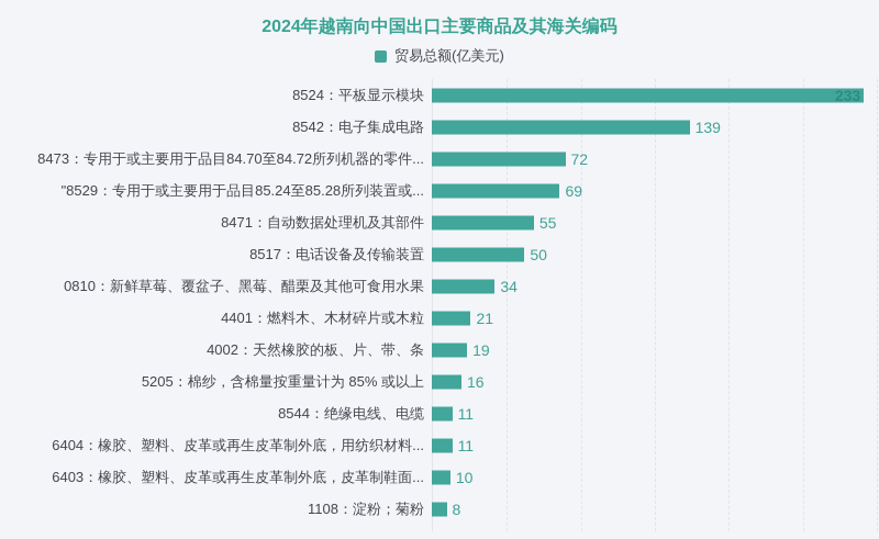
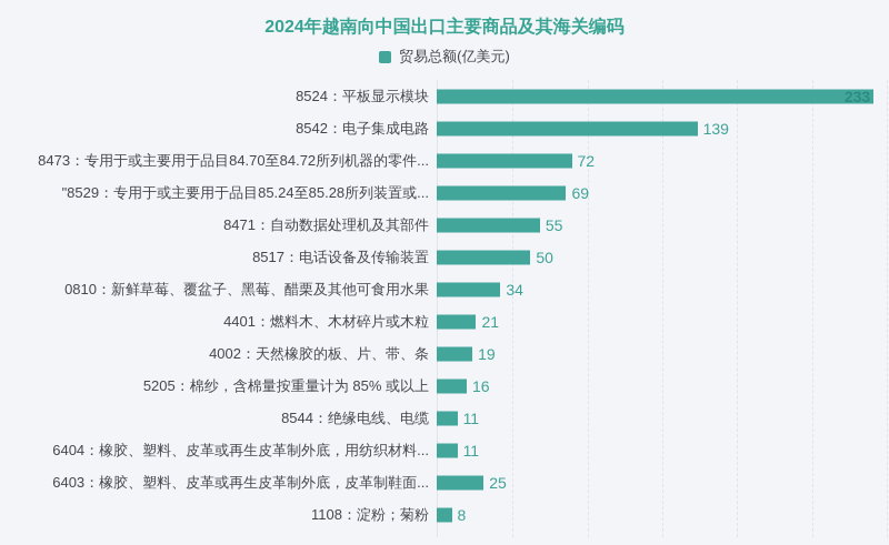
6403：橡胶、塑料、皮革或再生皮革制外底，皮革制鞋面...: 10 -> 25
